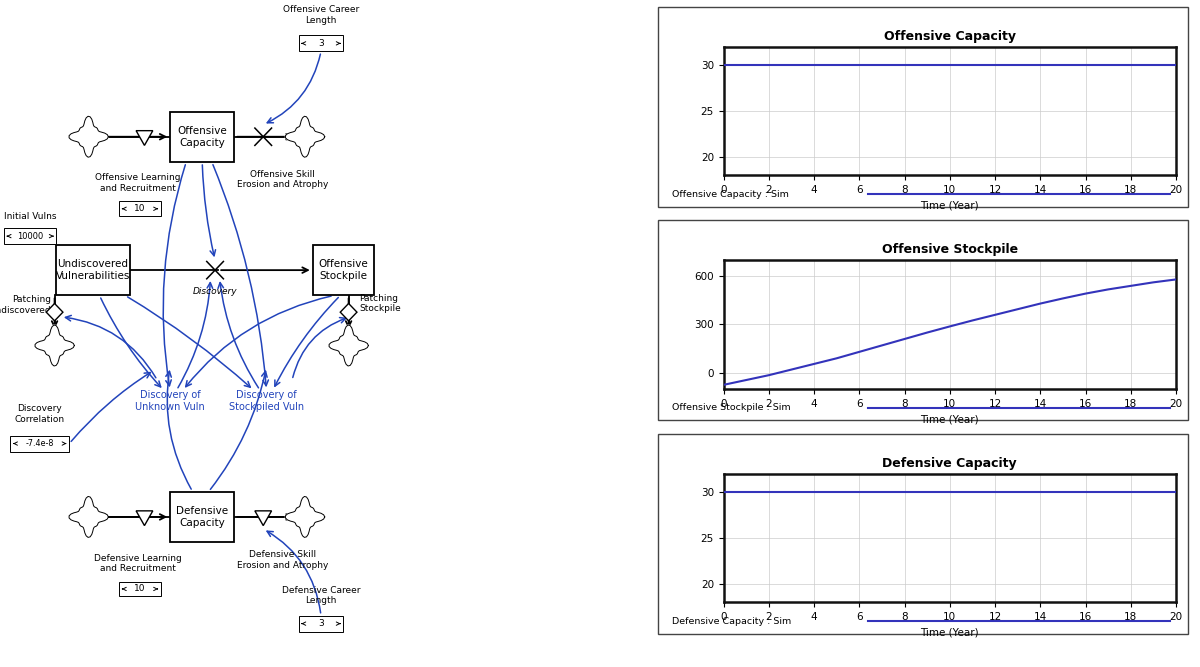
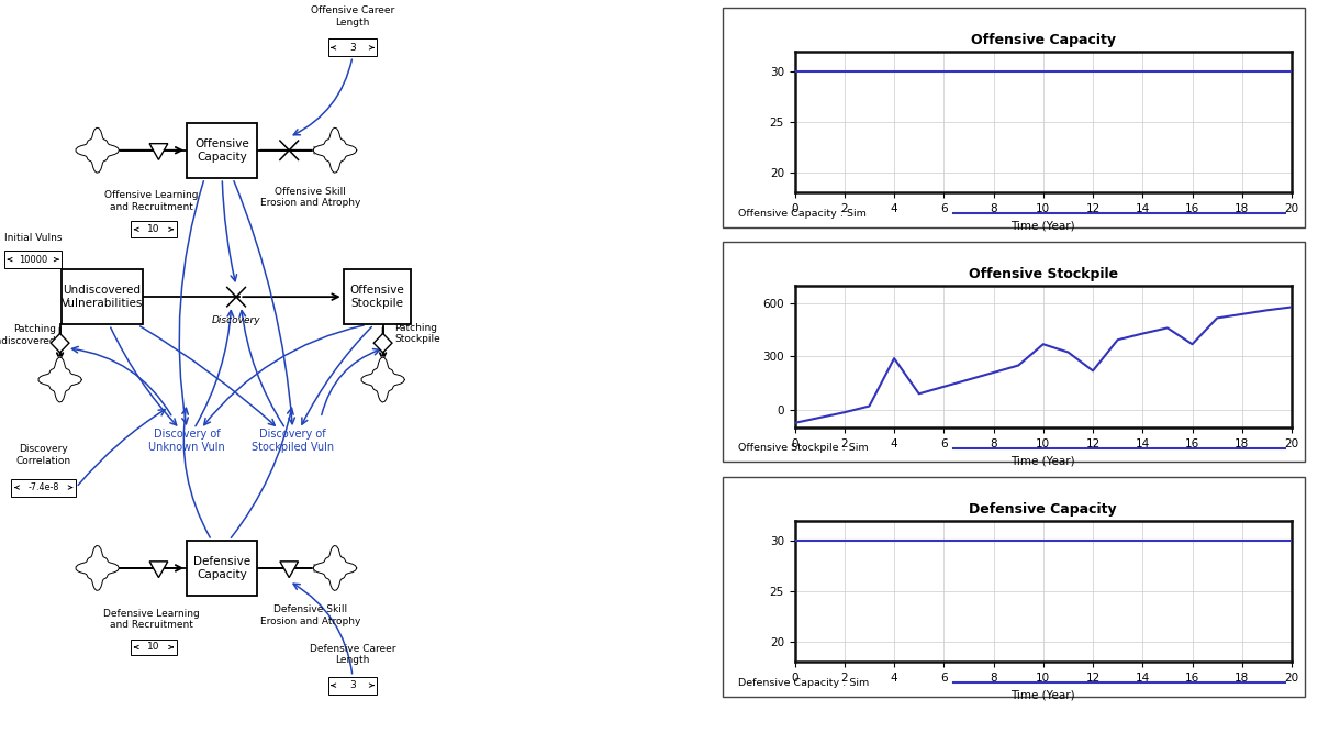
Offensive Stockpile/4: 60 -> 290
Offensive Stockpile/10: 290 -> 370
Offensive Stockpile/12: 360 -> 220
Offensive Stockpile/16: 490 -> 370
